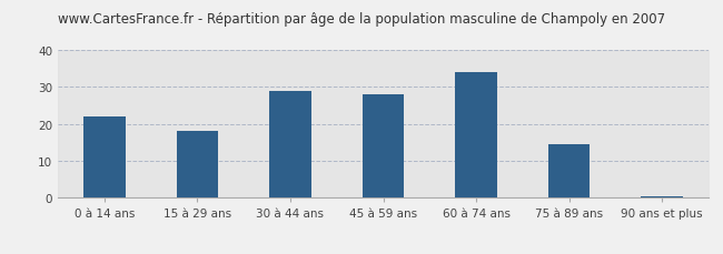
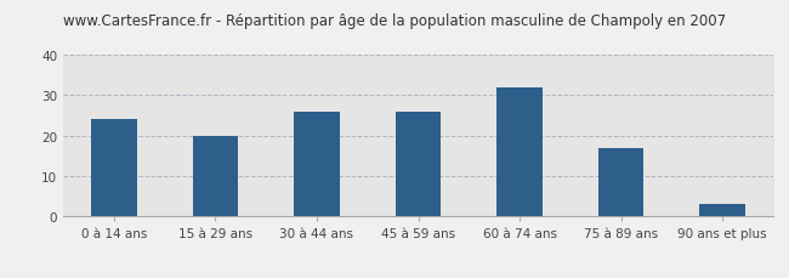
0 à 14 ans: 22.0 -> 24.0
15 à 29 ans: 18.0 -> 20.0
30 à 44 ans: 29.0 -> 26.0
45 à 59 ans: 28.0 -> 26.0
60 à 74 ans: 34.0 -> 32.0
75 à 89 ans: 14.5 -> 17.0
90 ans et plus: 0.5 -> 3.0
